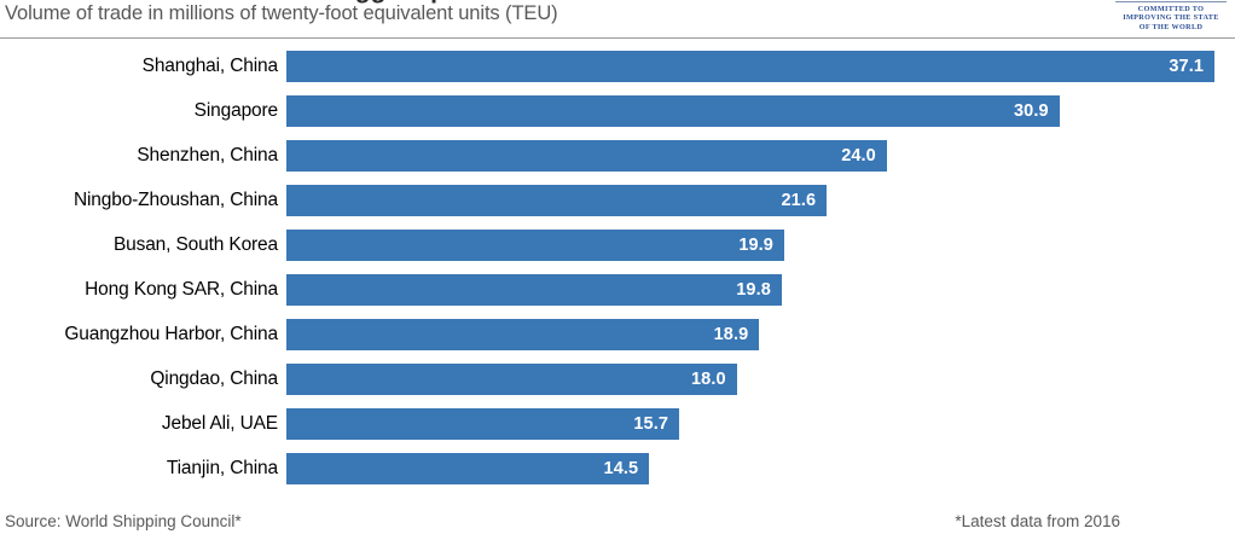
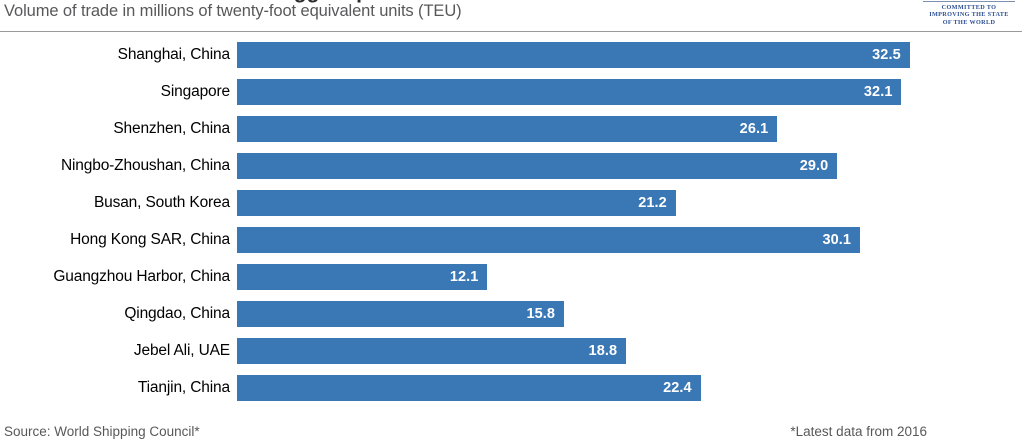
Shanghai, China: 37.1 -> 32.5
Singapore: 30.9 -> 32.1
Shenzhen, China: 24.0 -> 26.1
Ningbo-Zhoushan, China: 21.6 -> 29.0
Busan, South Korea: 19.9 -> 21.2
Hong Kong SAR, China: 19.8 -> 30.1
Guangzhou Harbor, China: 18.9 -> 12.1
Qingdao, China: 18.0 -> 15.8
Jebel Ali, UAE: 15.7 -> 18.8
Tianjin, China: 14.5 -> 22.4
